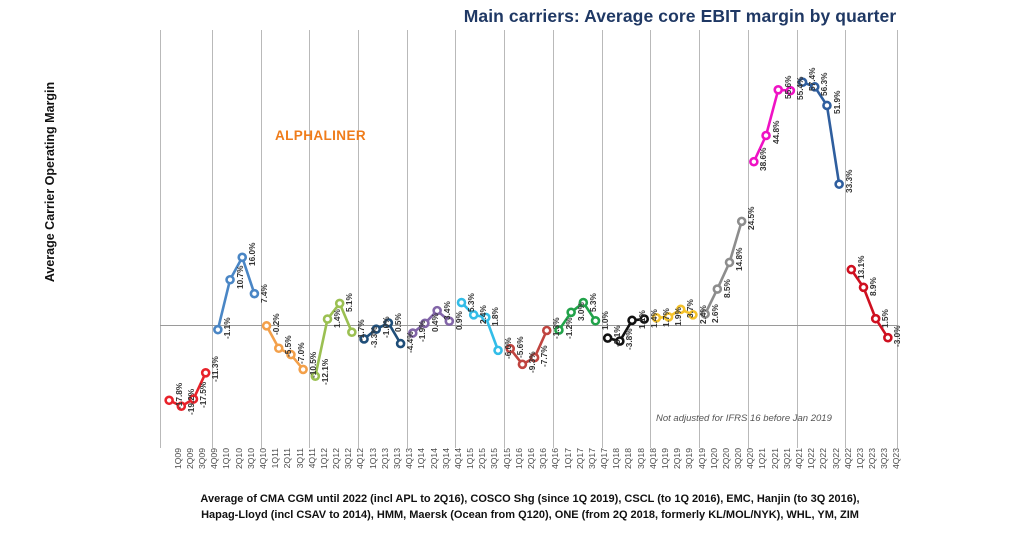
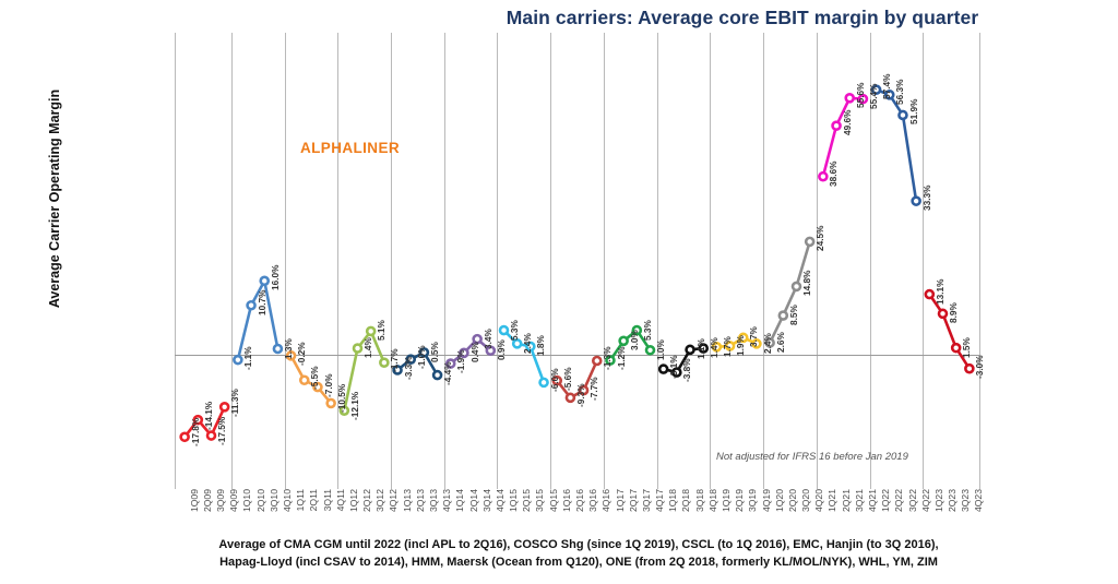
2Q09: -19.2% -> -14.1%
4Q10: 7.4% -> 1.3%
2Q21: 44.8% -> 49.6%
